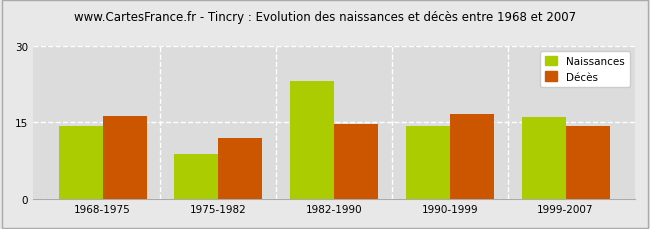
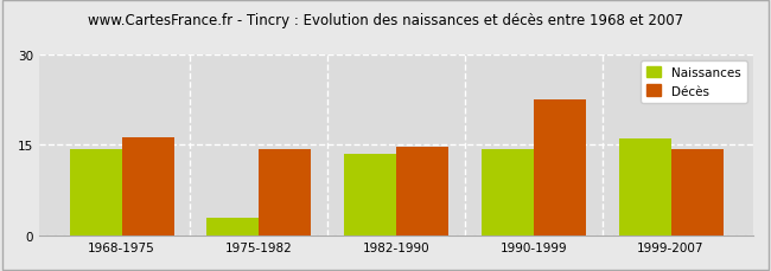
Naissances/1975-1982: 8.8 -> 3.0
Décès/1975-1982: 12.0 -> 14.2
Naissances/1982-1990: 23.0 -> 13.5
Décès/1990-1999: 16.6 -> 22.5
